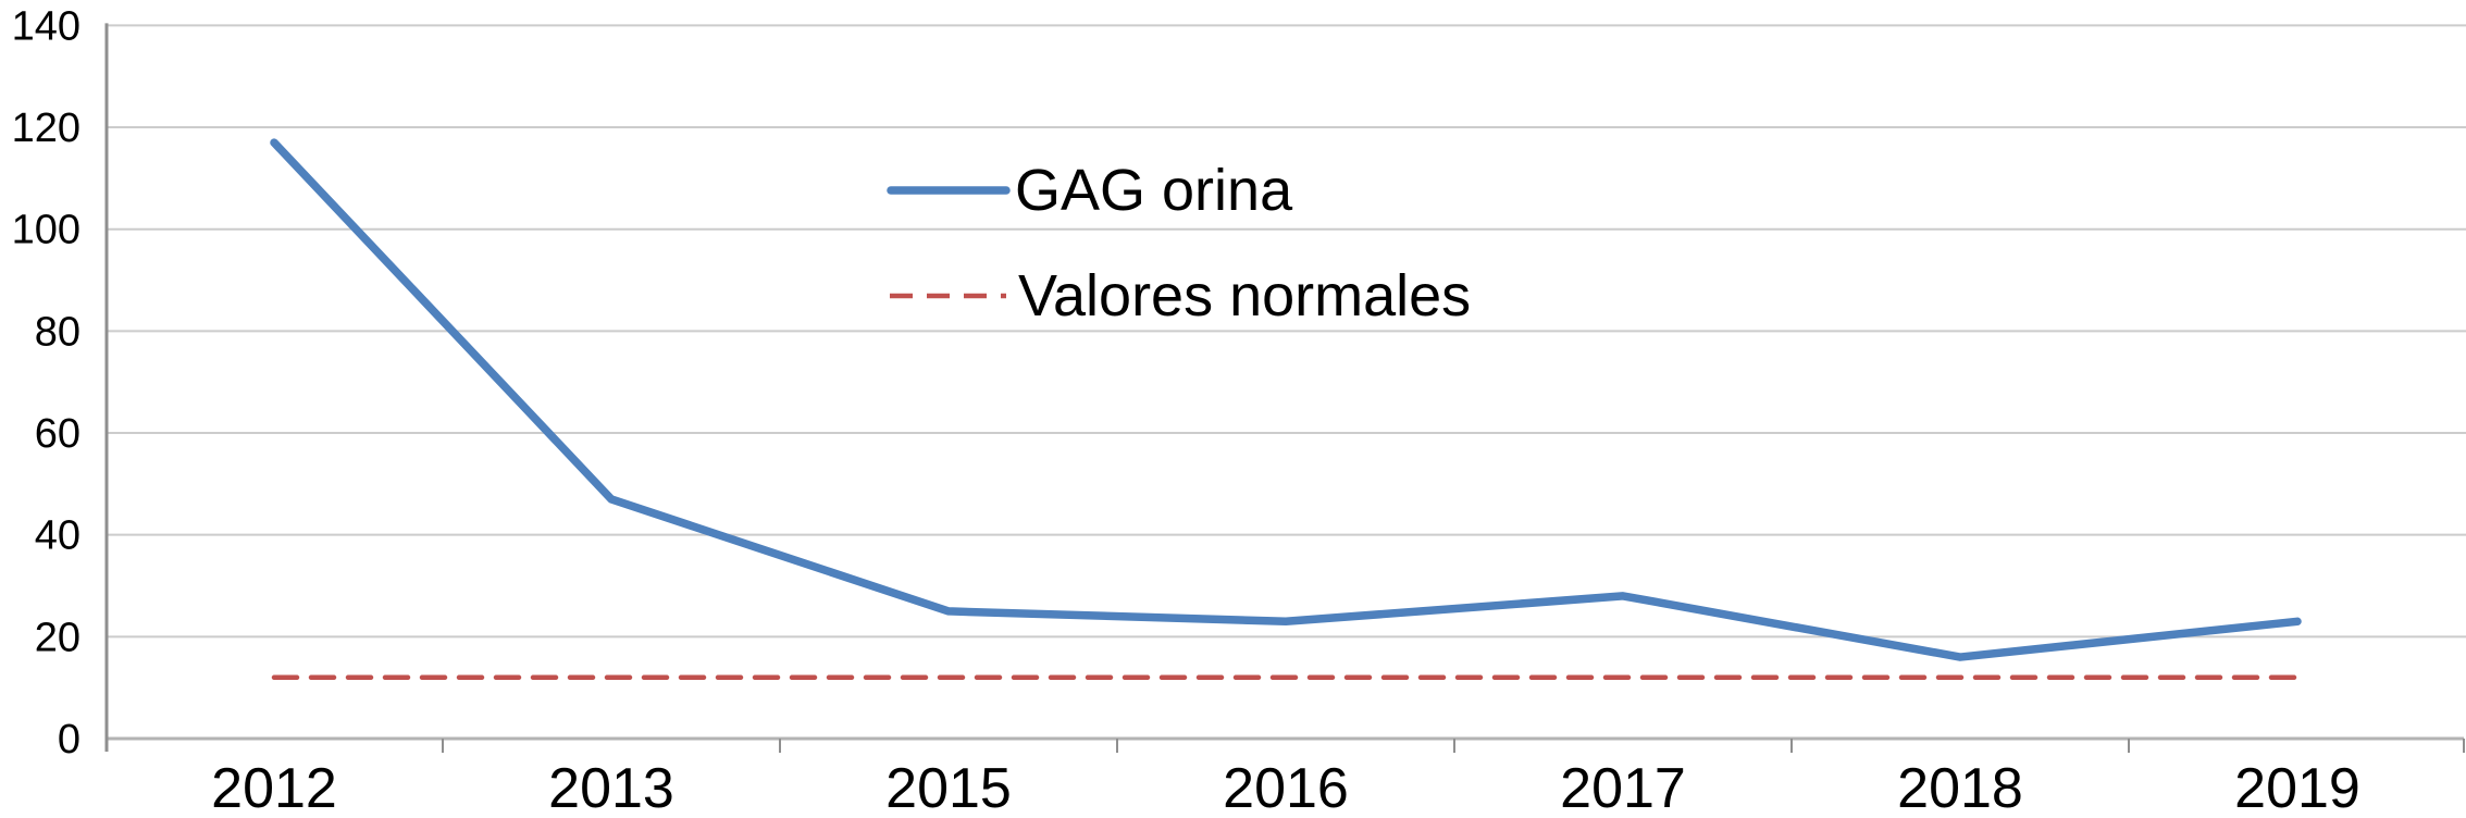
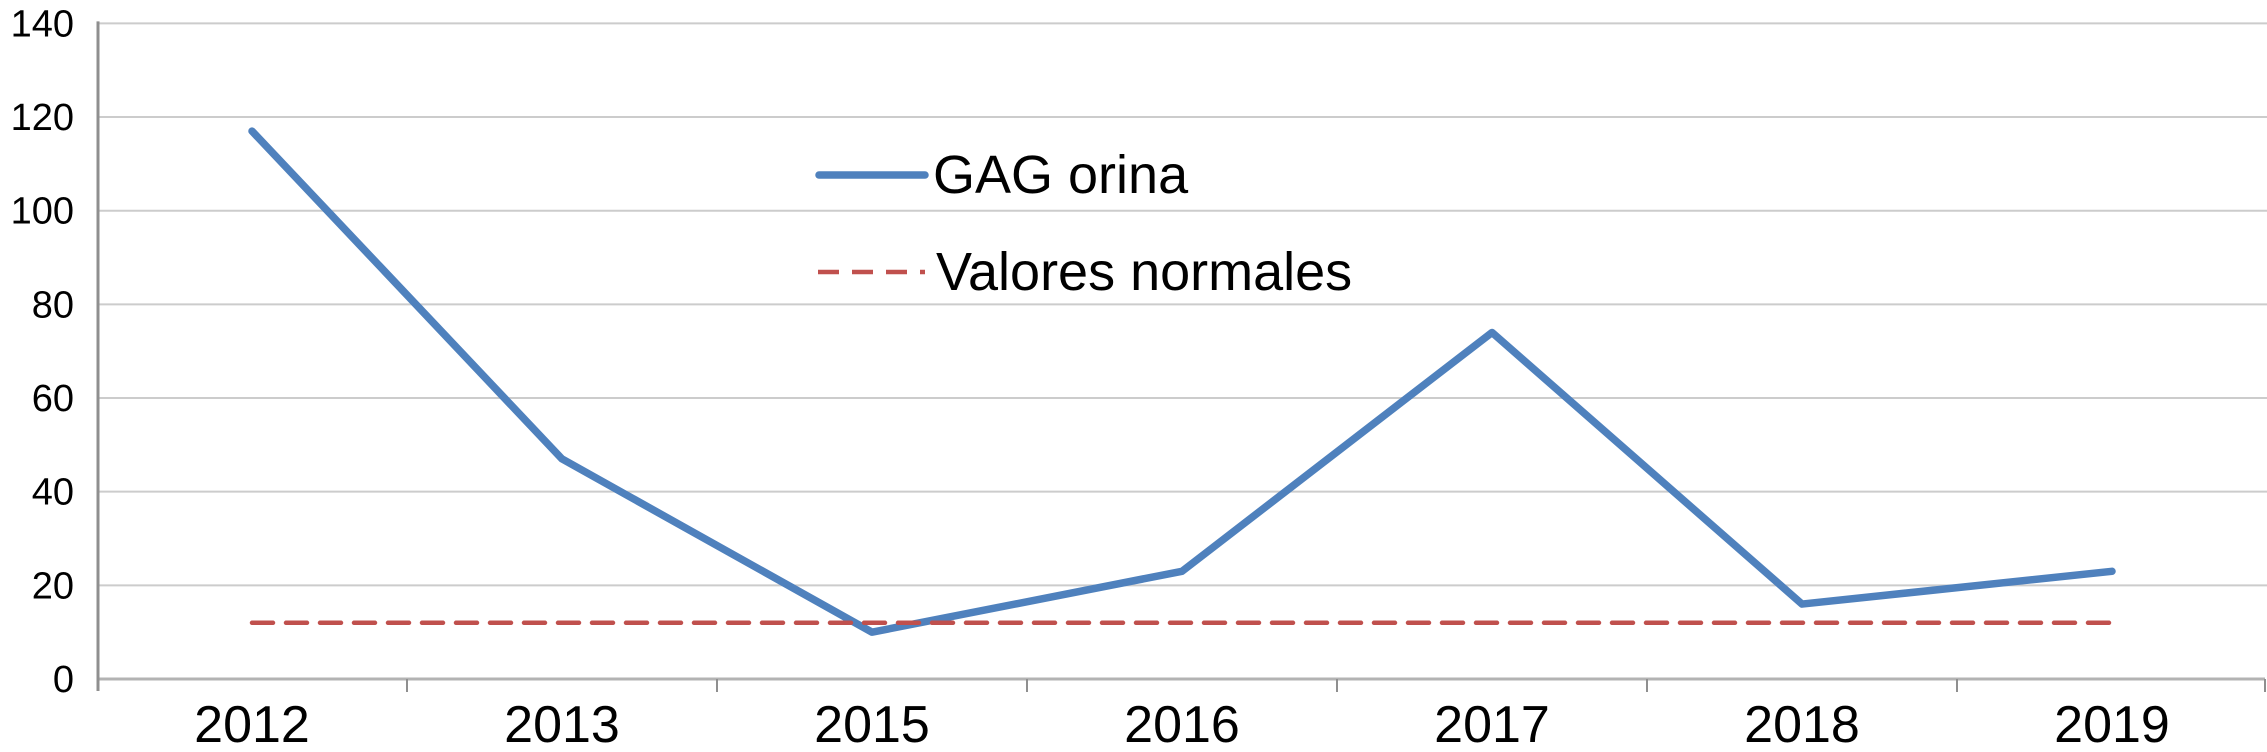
GAG orina/2015: 25 -> 10
GAG orina/2017: 28 -> 74
